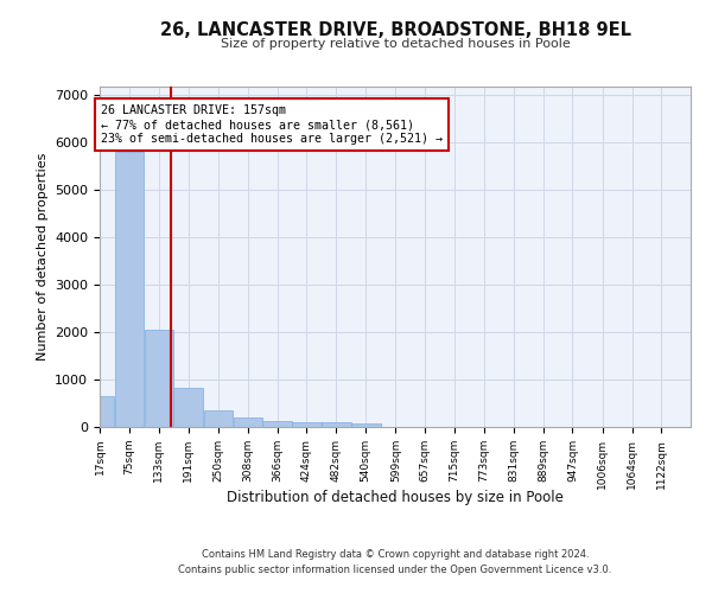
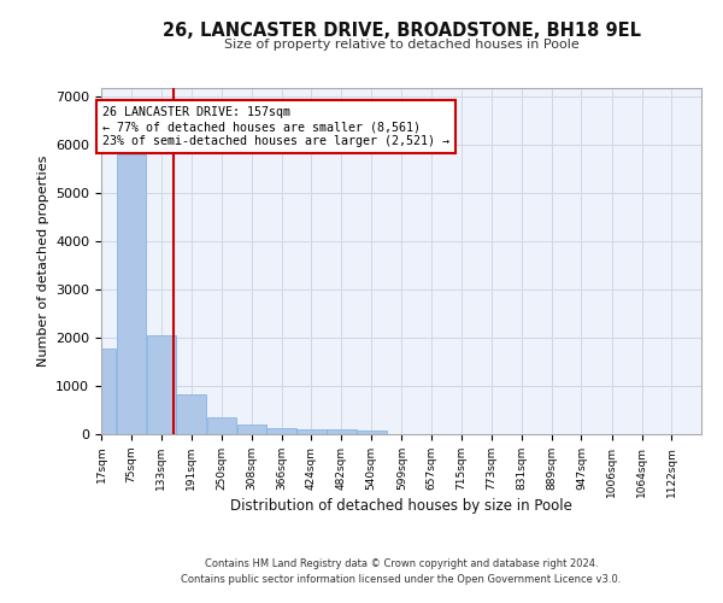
17sqm: 650 -> 1780
